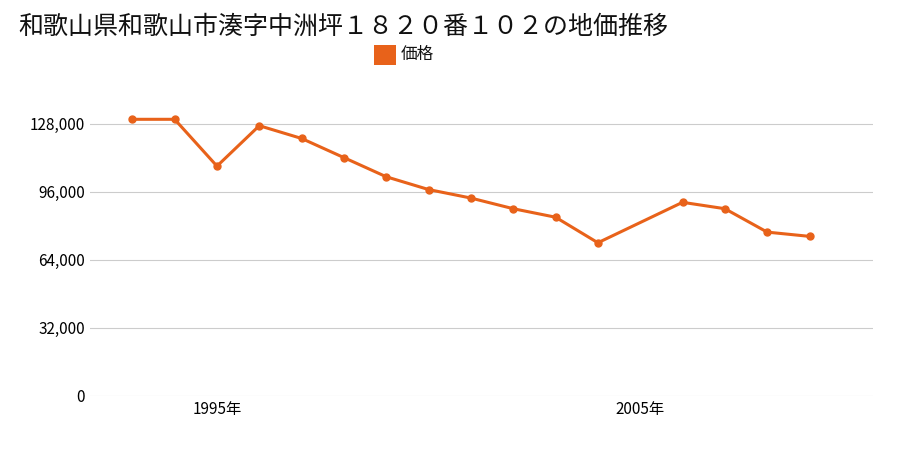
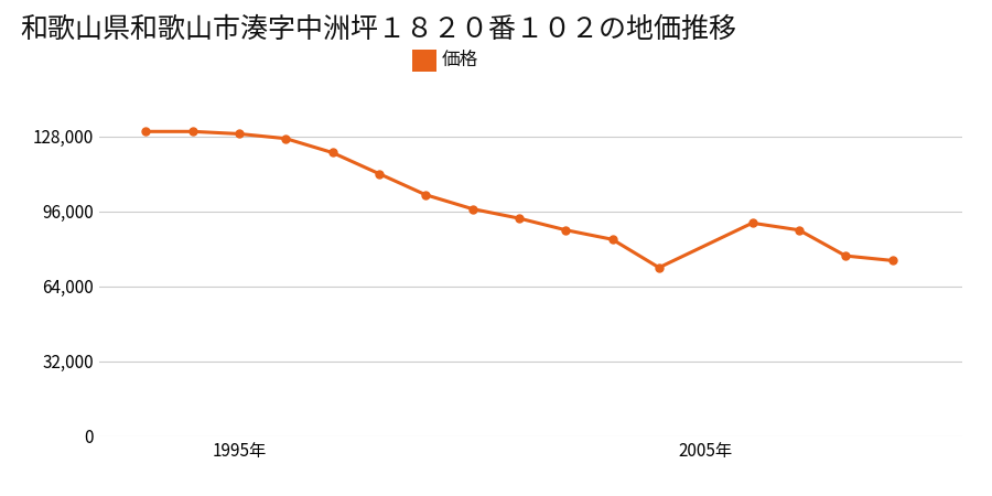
1995年: 108,000 -> 129,000
